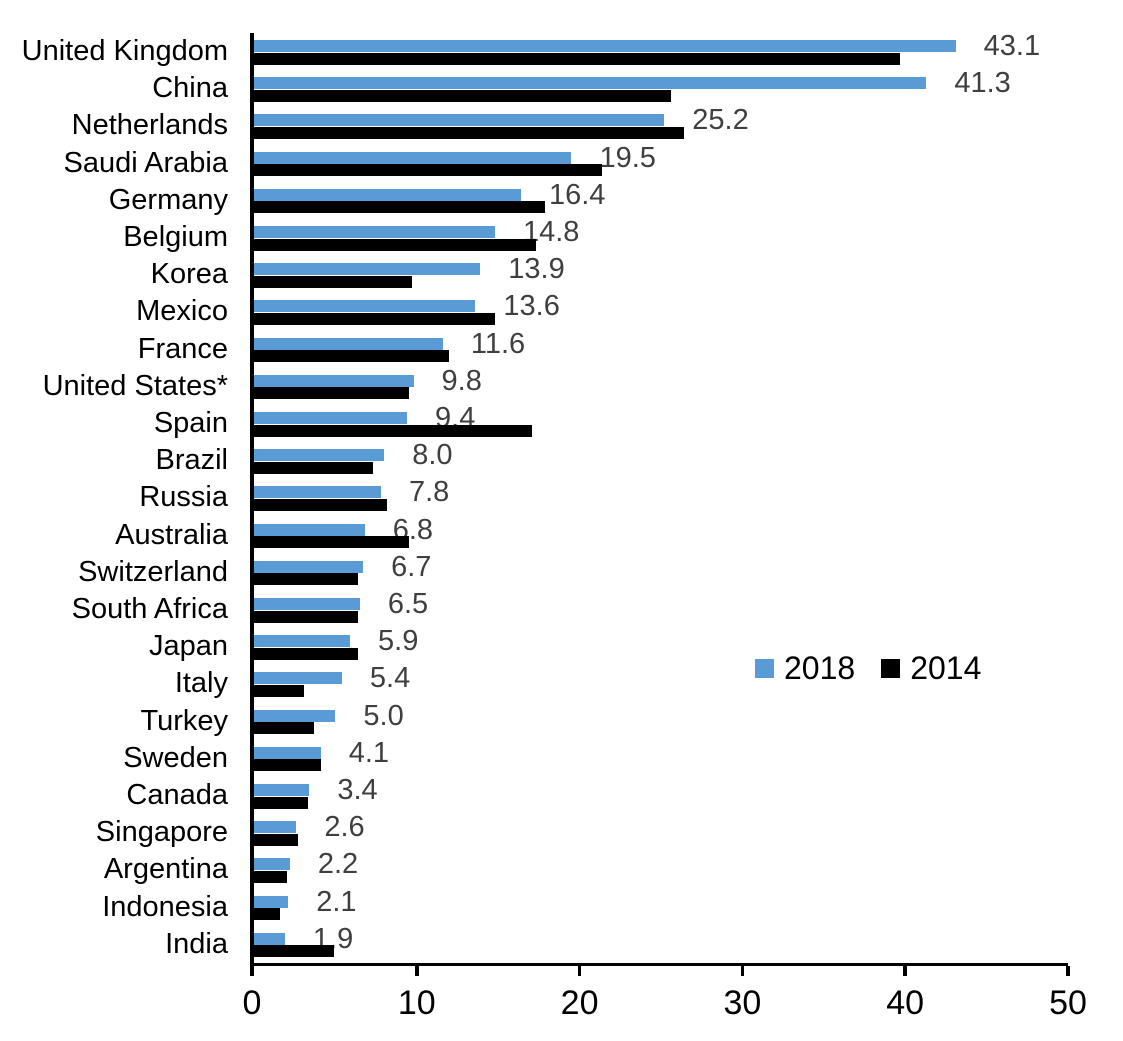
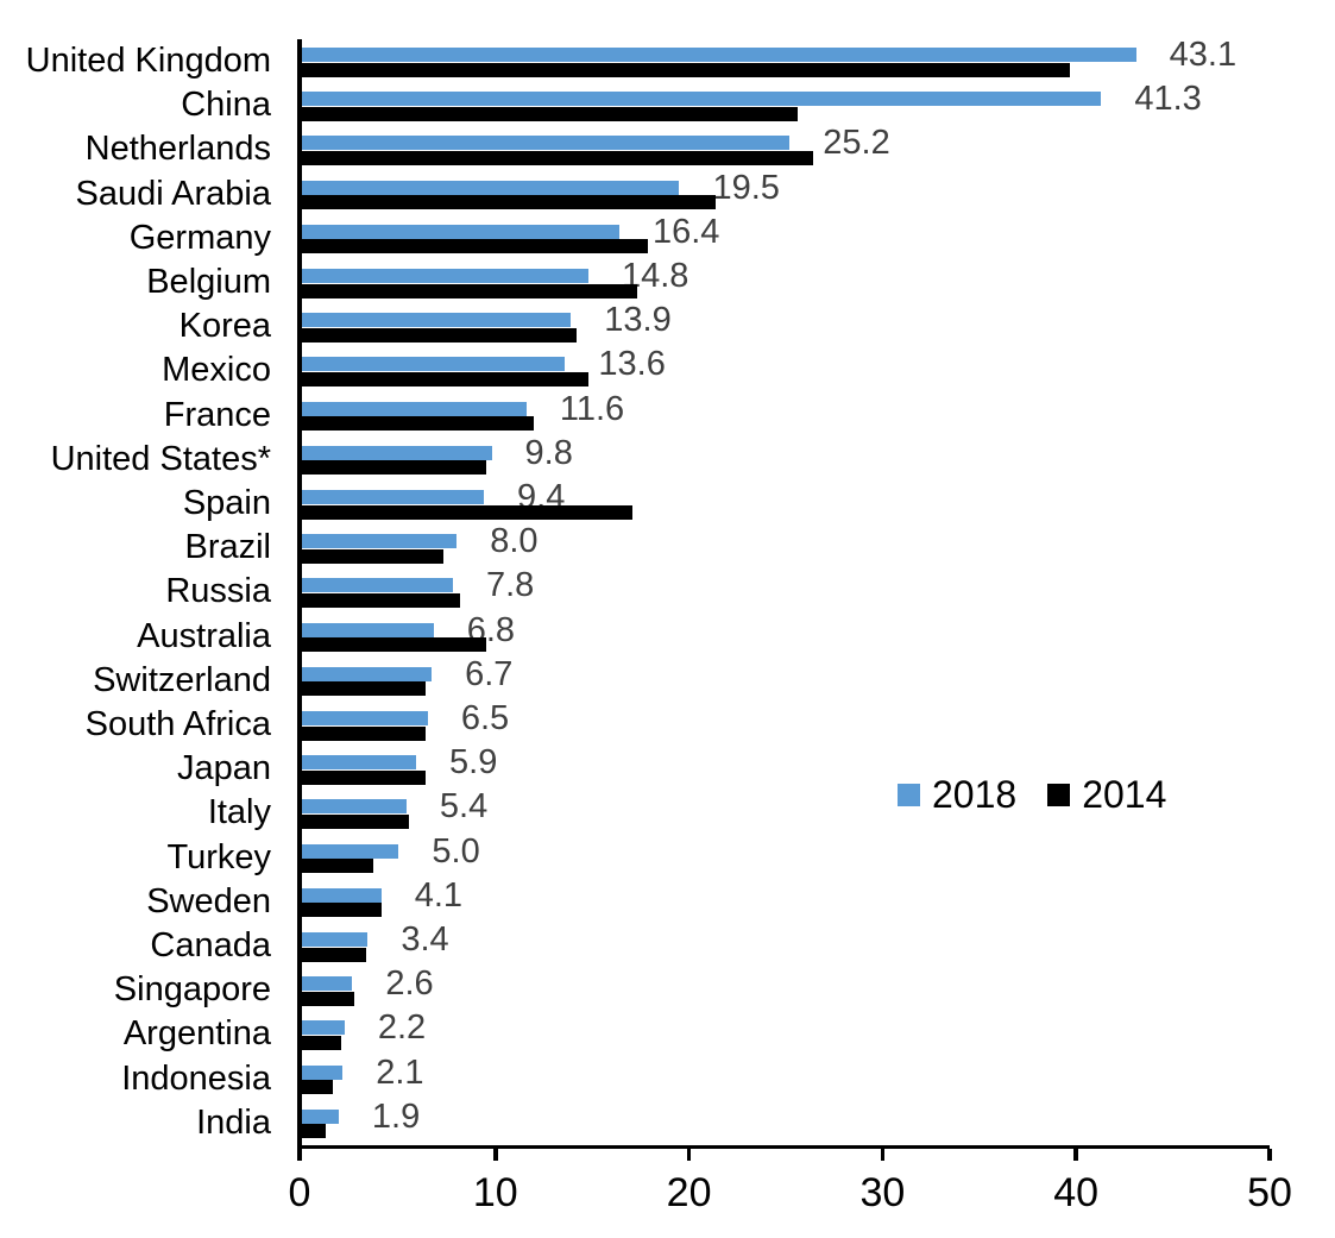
2014/Korea: 9.7 -> 14.2
2014/Italy: 3.1 -> 5.5
2014/India: 4.9 -> 1.2
